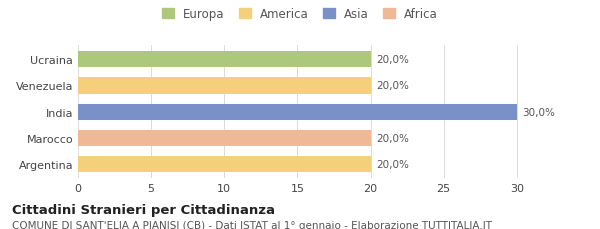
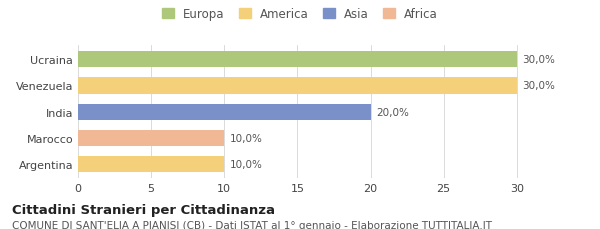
Ucraina: 20,0% -> 30,0%
Venezuela: 20,0% -> 30,0%
India: 30,0% -> 20,0%
Marocco: 20,0% -> 10,0%
Argentina: 20,0% -> 10,0%
